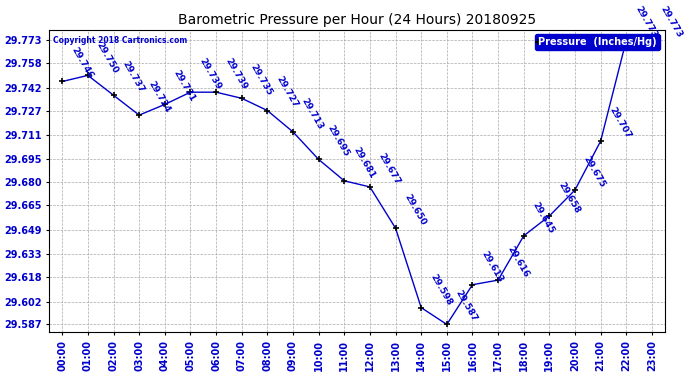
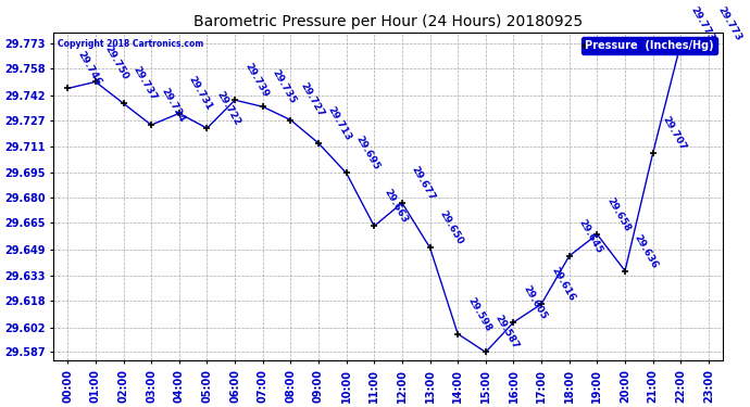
05:00: 29.739 -> 29.722
11:00: 29.681 -> 29.663
16:00: 29.613 -> 29.605
20:00: 29.675 -> 29.636
